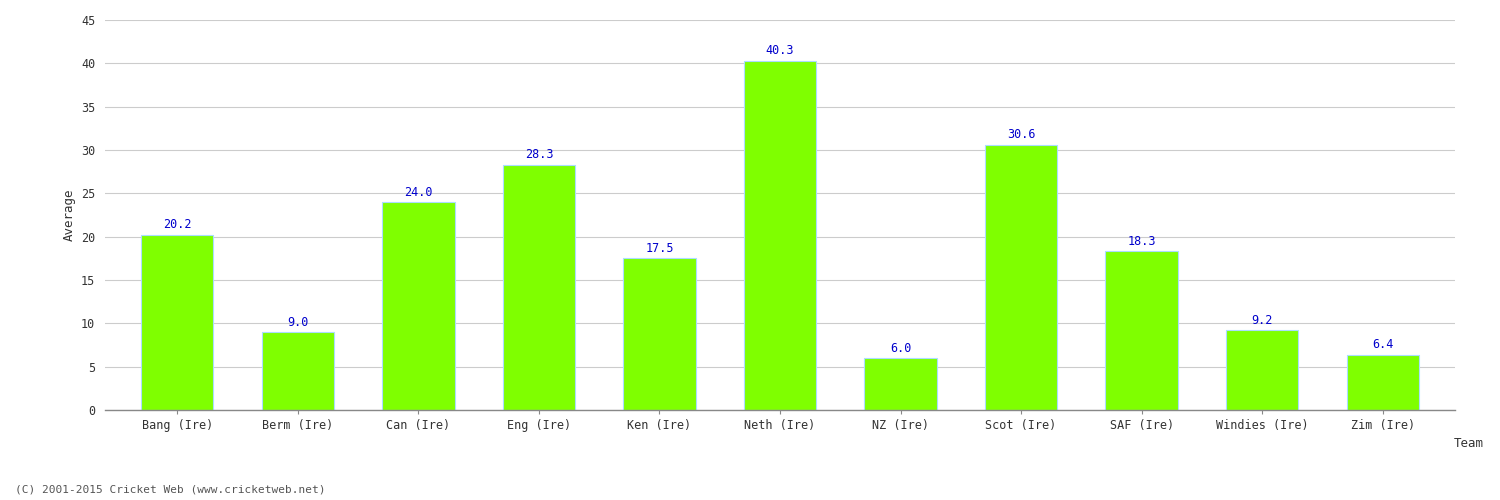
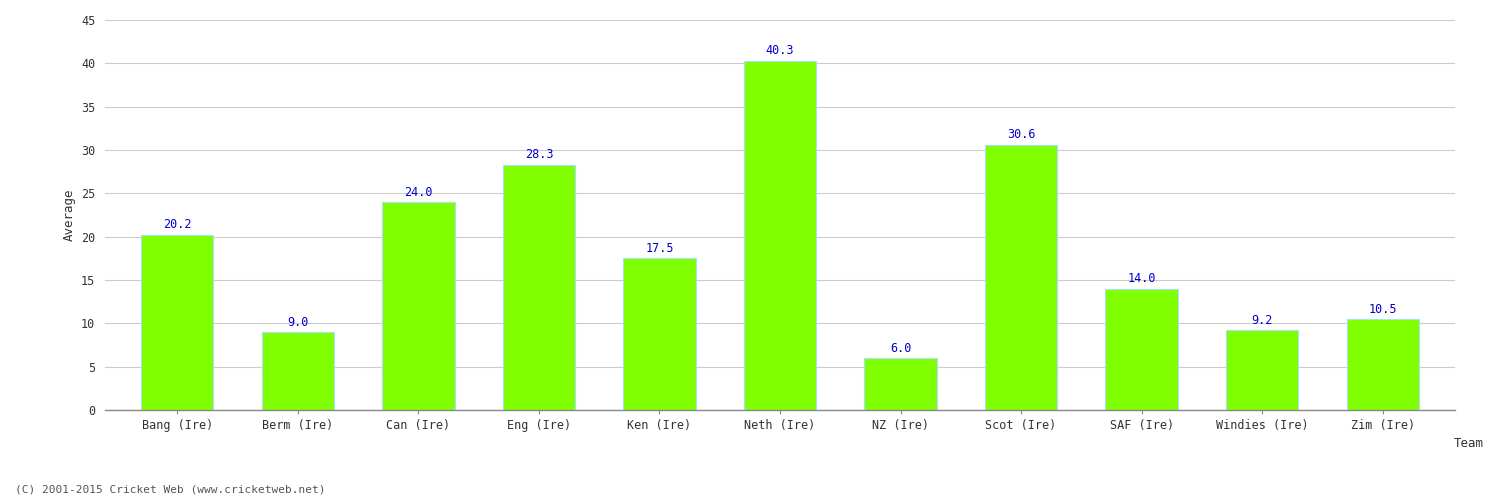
SAF (Ire): 18.3 -> 14.0
Zim (Ire): 6.4 -> 10.5
